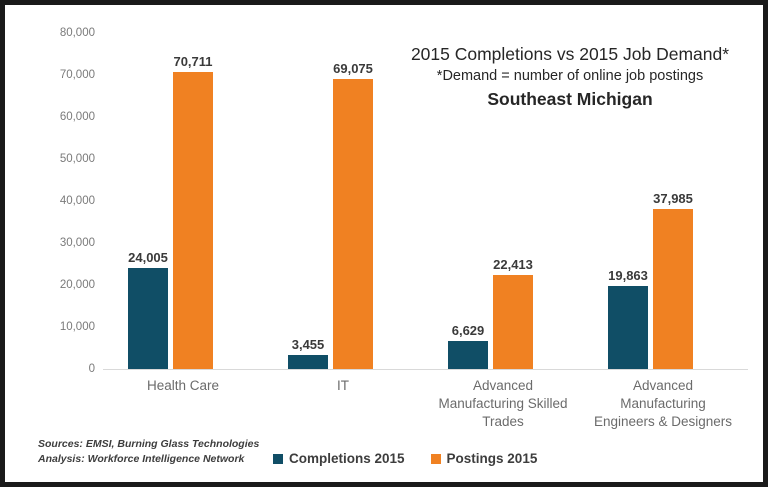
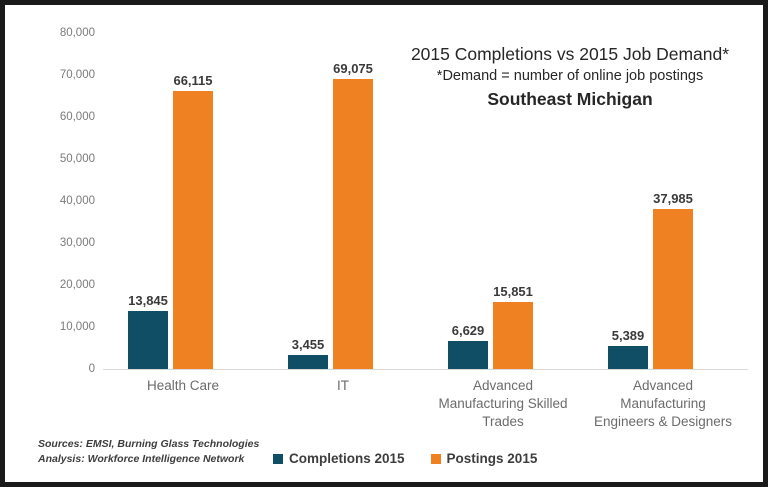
Completions 2015/Health Care: 24,005 -> 13,845
Postings 2015/Health Care: 70,711 -> 66,115
Postings 2015/Advanced Manufacturing Skilled Trades: 22,413 -> 15,851
Completions 2015/Advanced Manufacturing Engineers & Designers: 19,863 -> 5,389
